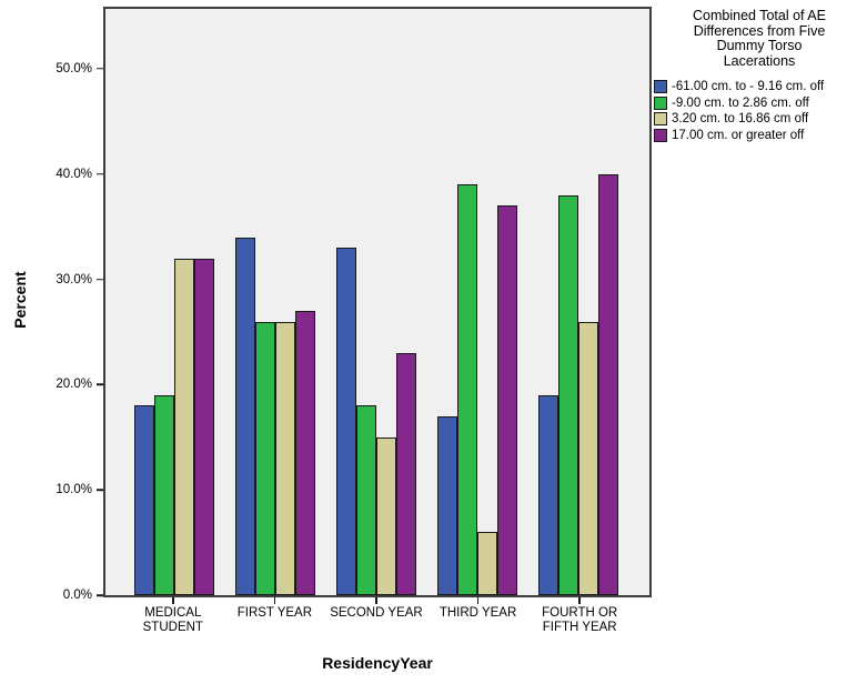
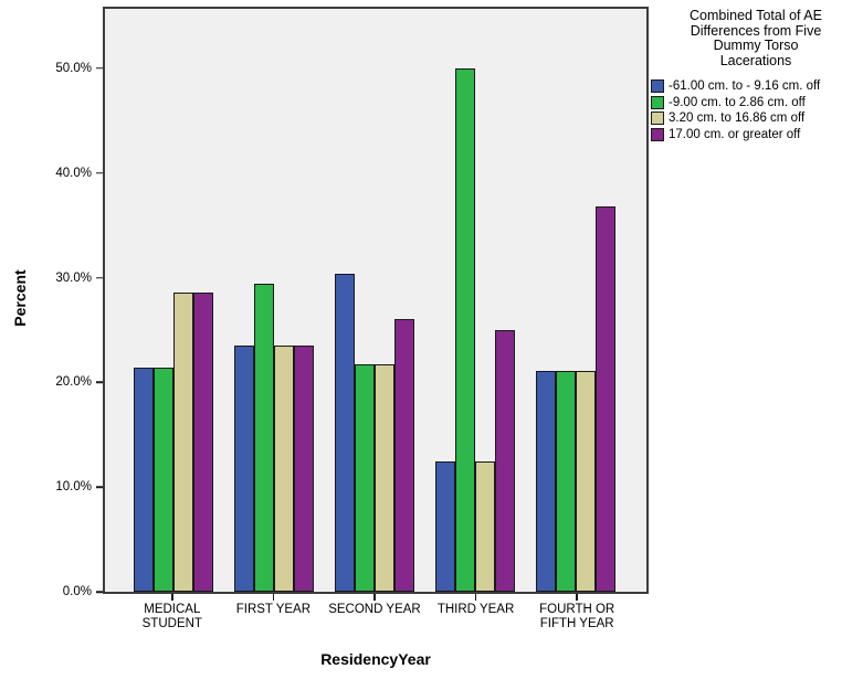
-61.00 cm. to - 9.16 cm. off/MEDICAL STUDENT: 18% -> 21%
-9.00 cm. to 2.86 cm. off/MEDICAL STUDENT: 19% -> 21%
3.20 cm. to 16.86 cm off/MEDICAL STUDENT: 32% -> 29%
17.00 cm. or greater off/MEDICAL STUDENT: 32% -> 29%
-61.00 cm. to - 9.16 cm. off/FIRST YEAR: 34% -> 24%
-9.00 cm. to 2.86 cm. off/FIRST YEAR: 26% -> 29%
3.20 cm. to 16.86 cm off/FIRST YEAR: 26% -> 24%
17.00 cm. or greater off/FIRST YEAR: 27% -> 24%
-61.00 cm. to - 9.16 cm. off/SECOND YEAR: 33% -> 30%
-9.00 cm. to 2.86 cm. off/SECOND YEAR: 18% -> 22%
3.20 cm. to 16.86 cm off/SECOND YEAR: 15% -> 22%
17.00 cm. or greater off/SECOND YEAR: 23% -> 26%
-61.00 cm. to - 9.16 cm. off/THIRD YEAR: 17% -> 12%
-9.00 cm. to 2.86 cm. off/THIRD YEAR: 39% -> 50%
3.20 cm. to 16.86 cm off/THIRD YEAR: 6% -> 12%
17.00 cm. or greater off/THIRD YEAR: 37% -> 25%
-61.00 cm. to - 9.16 cm. off/FOURTH OR FIFTH YEAR: 19% -> 21%
-9.00 cm. to 2.86 cm. off/FOURTH OR FIFTH YEAR: 38% -> 21%
3.20 cm. to 16.86 cm off/FOURTH OR FIFTH YEAR: 26% -> 21%
17.00 cm. or greater off/FOURTH OR FIFTH YEAR: 40% -> 37%
